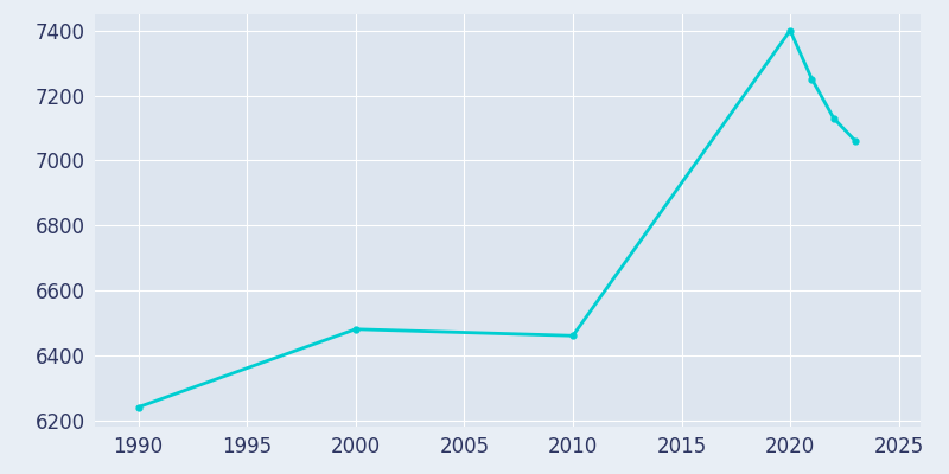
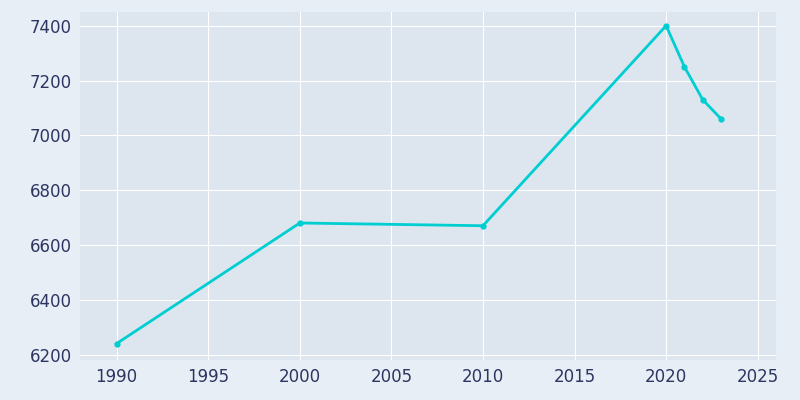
2000: 6480 -> 6680
2010: 6460 -> 6670
